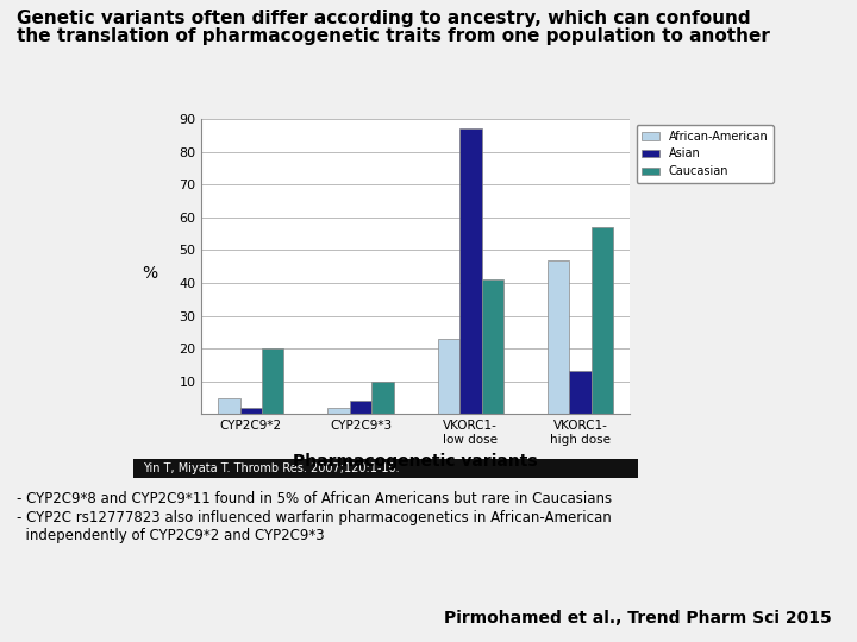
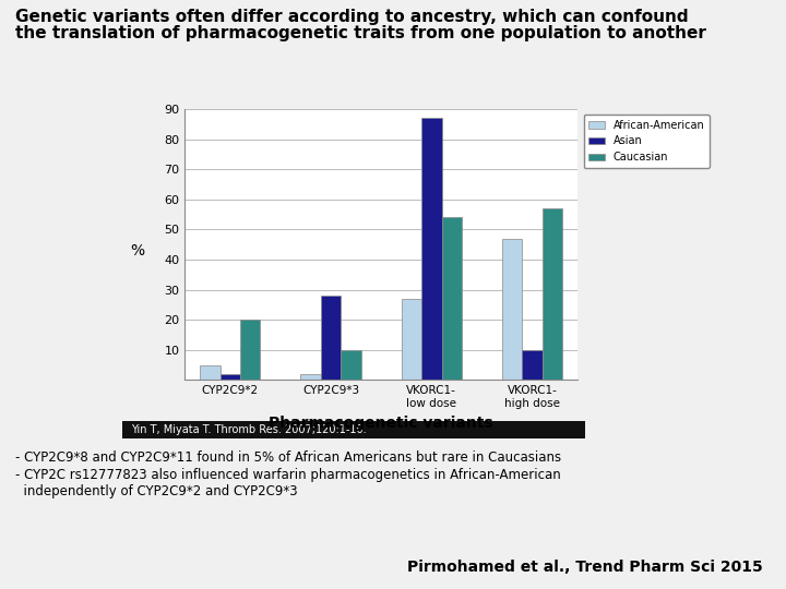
Asian/CYP2C9*3: 4 -> 28
African-American/VKORC1- low dose: 23 -> 27
Caucasian/VKORC1- low dose: 41 -> 54
Asian/VKORC1- high dose: 13 -> 10
